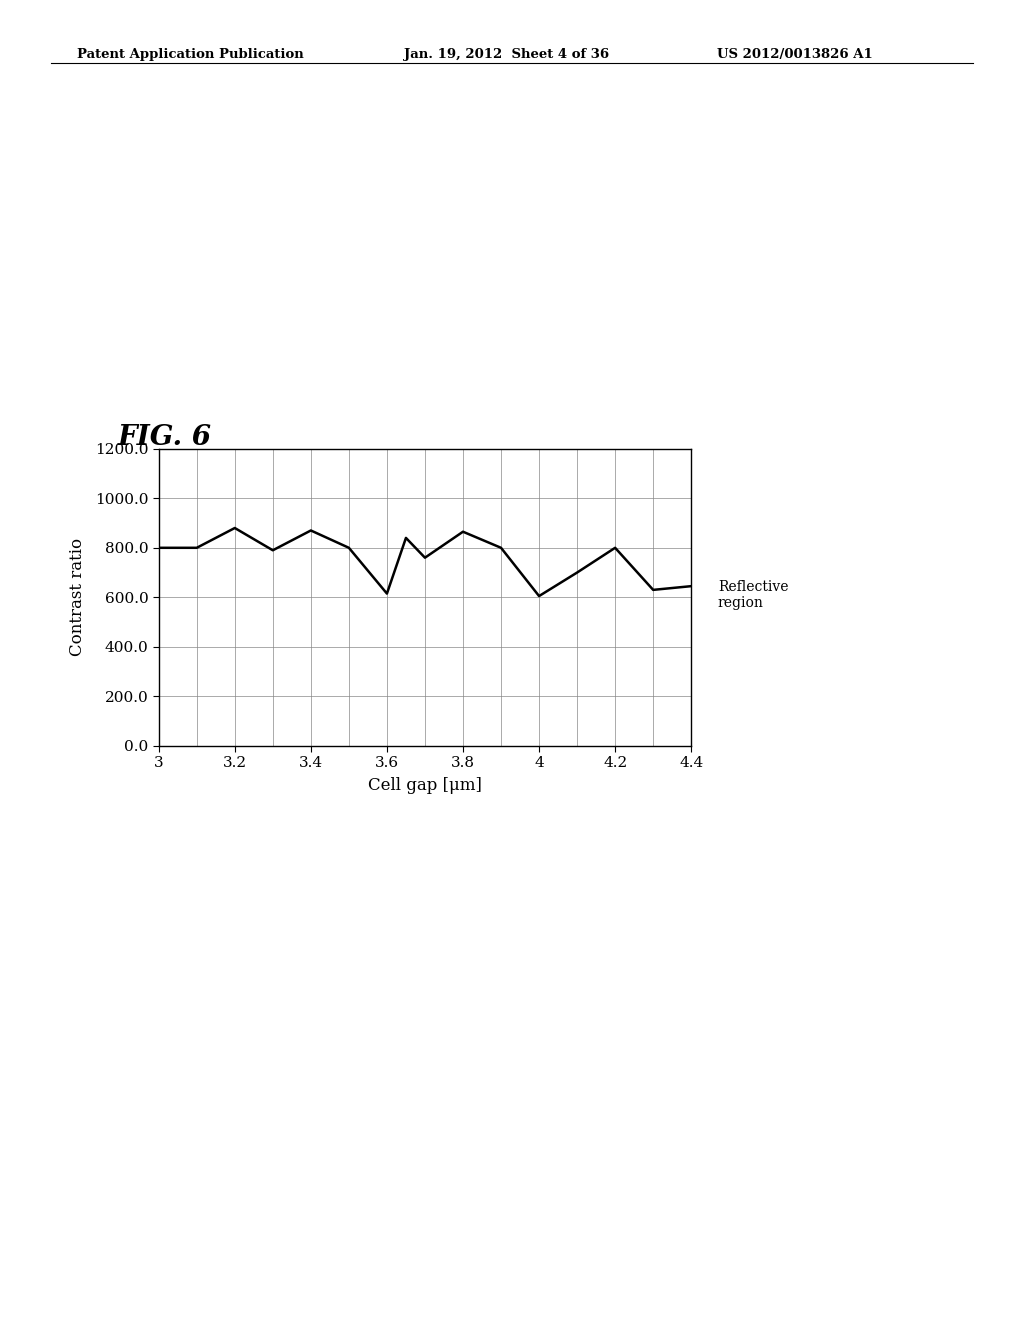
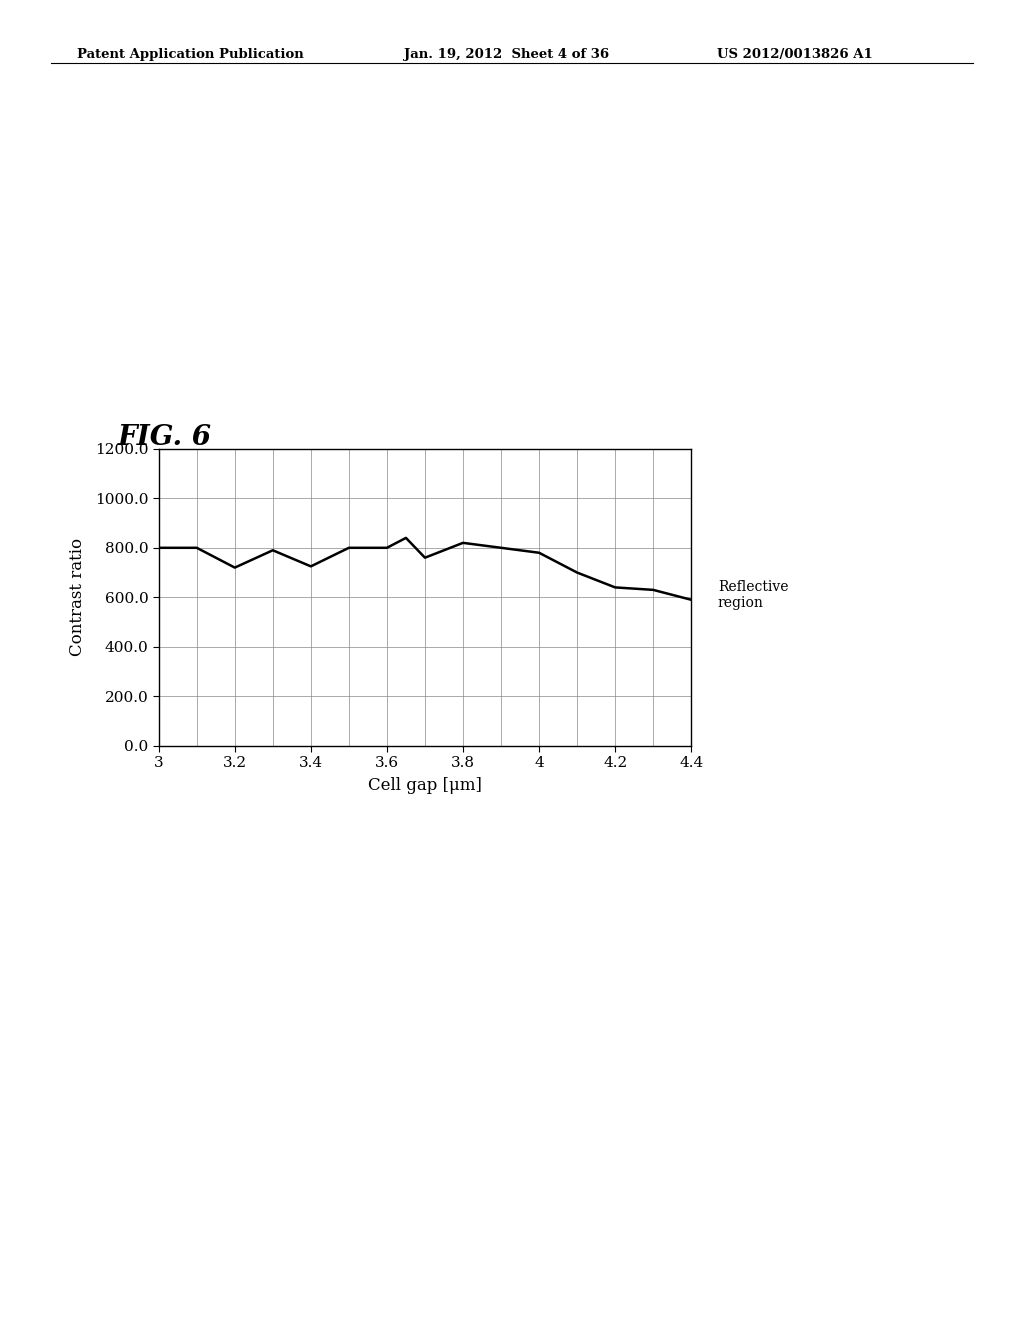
3.2: 880 -> 720
3.4: 870 -> 725
3.6: 615 -> 800
3.8: 865 -> 820
4: 605 -> 780
4.2: 800 -> 640
4.4: 645 -> 590
